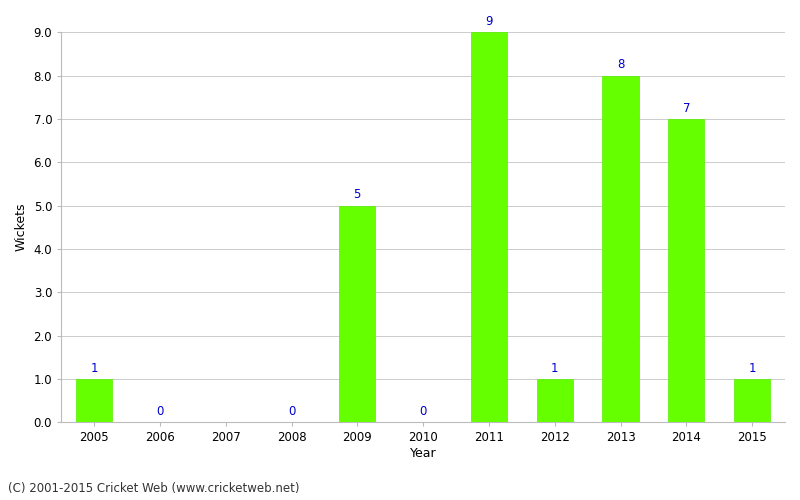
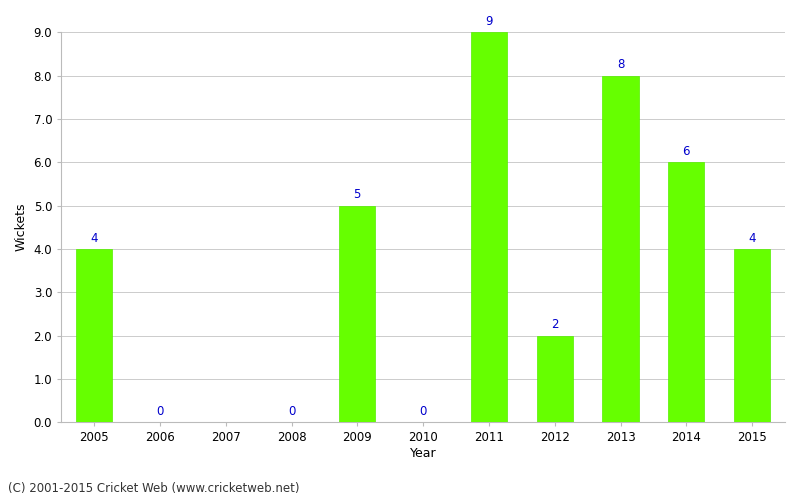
2005: 1 -> 4
2012: 1 -> 2
2014: 7 -> 6
2015: 1 -> 4
